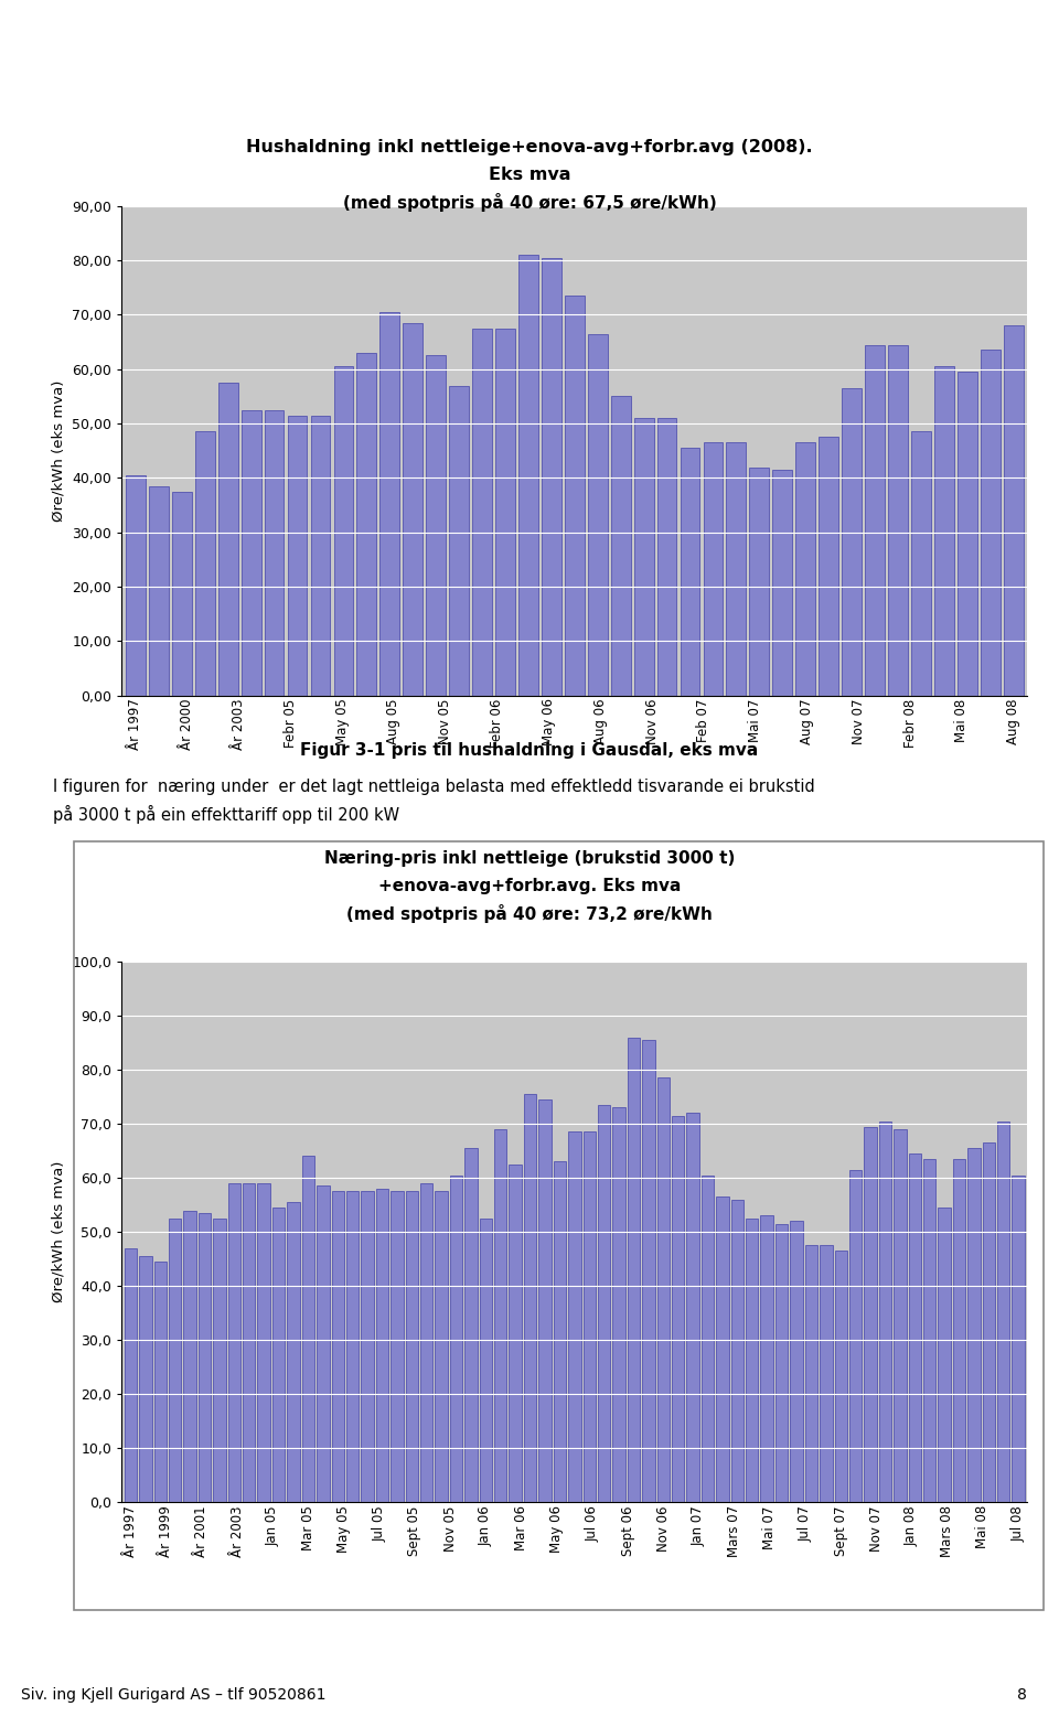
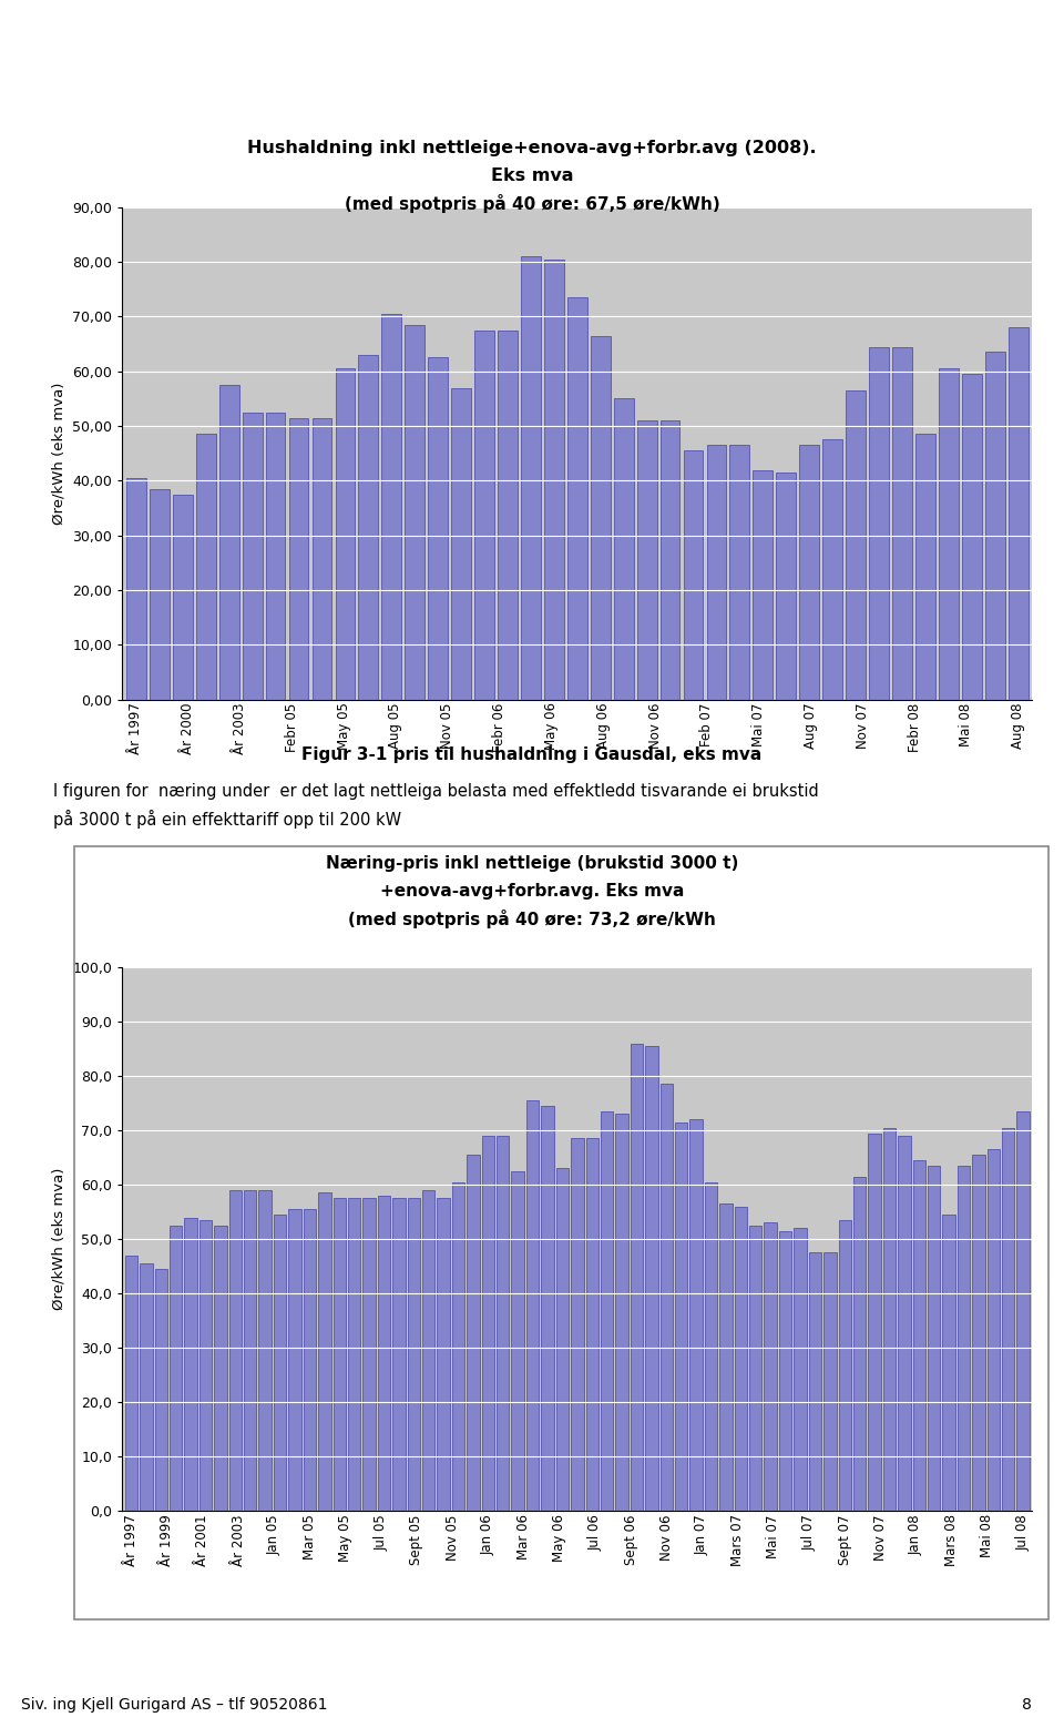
Mar 05: 64,0 -> 55,5
Jan 06: 52,5 -> 69,0
Sept 07: 46,5 -> 53,5
Jul 08: 60,5 -> 73,5
